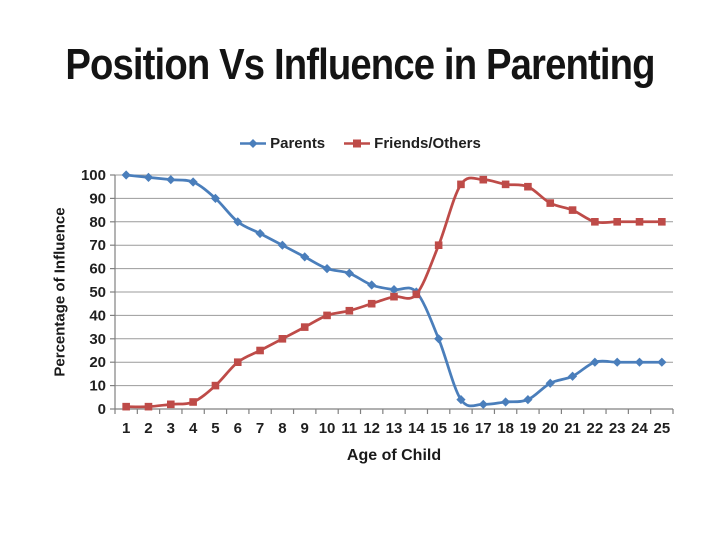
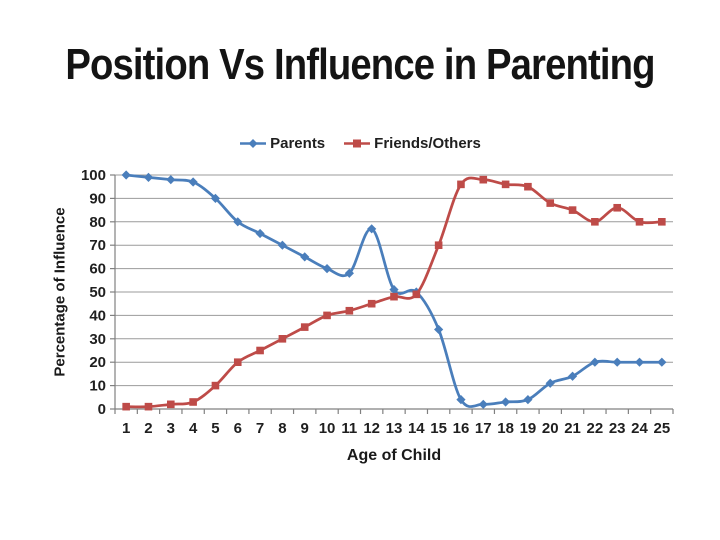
Parents/12: 53 -> 77
Parents/15: 30 -> 34
Friends/Others/23: 80 -> 86
